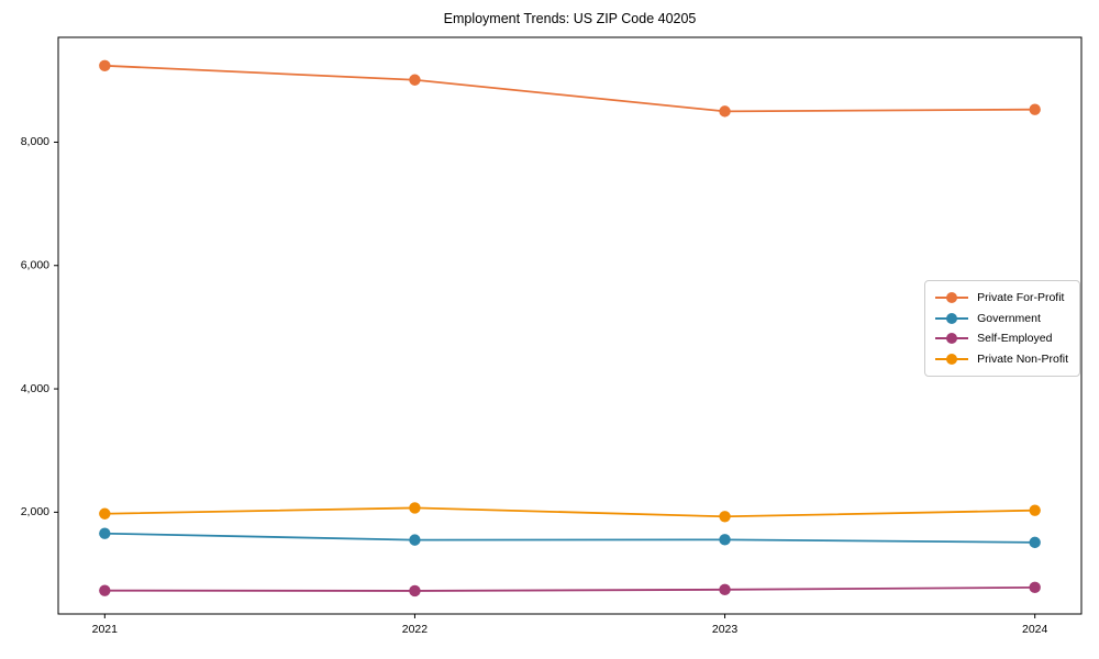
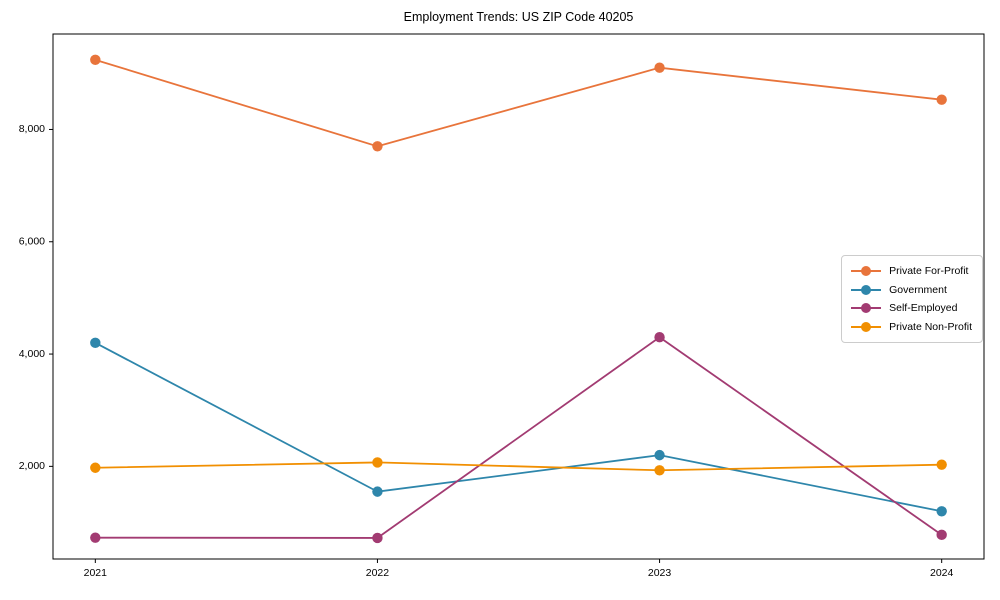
Government/2021: 1700 -> 4200
Private For-Profit/2022: 9000 -> 7700
Private For-Profit/2023: 8500 -> 9100
Government/2023: 1600 -> 2200
Self-Employed/2023: 700 -> 4300
Government/2024: 1500 -> 1200
